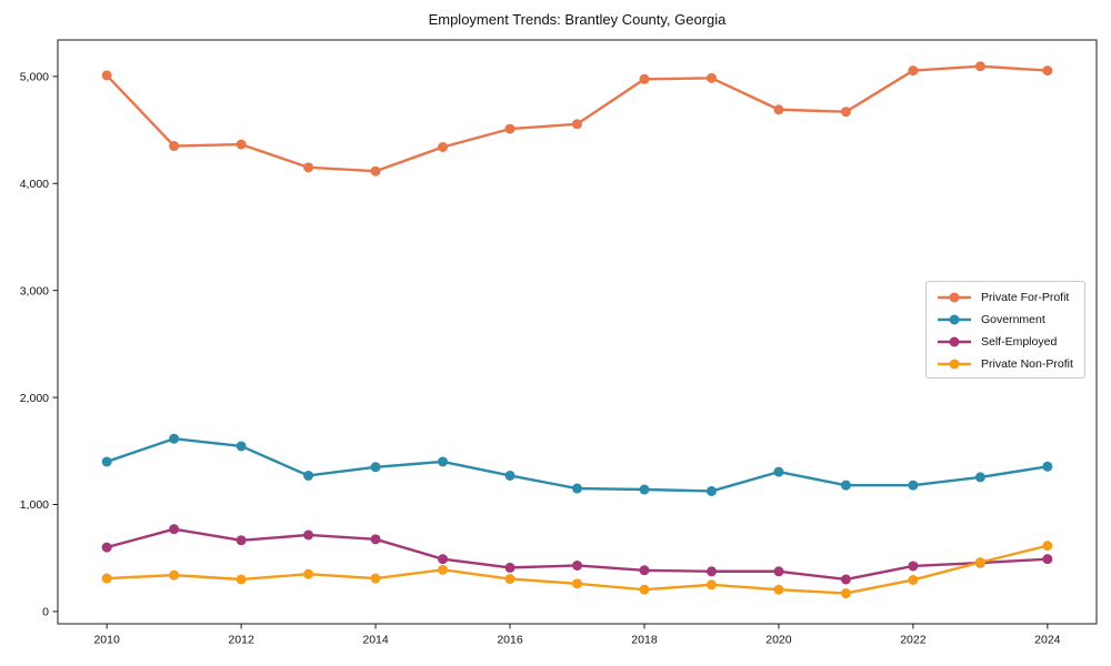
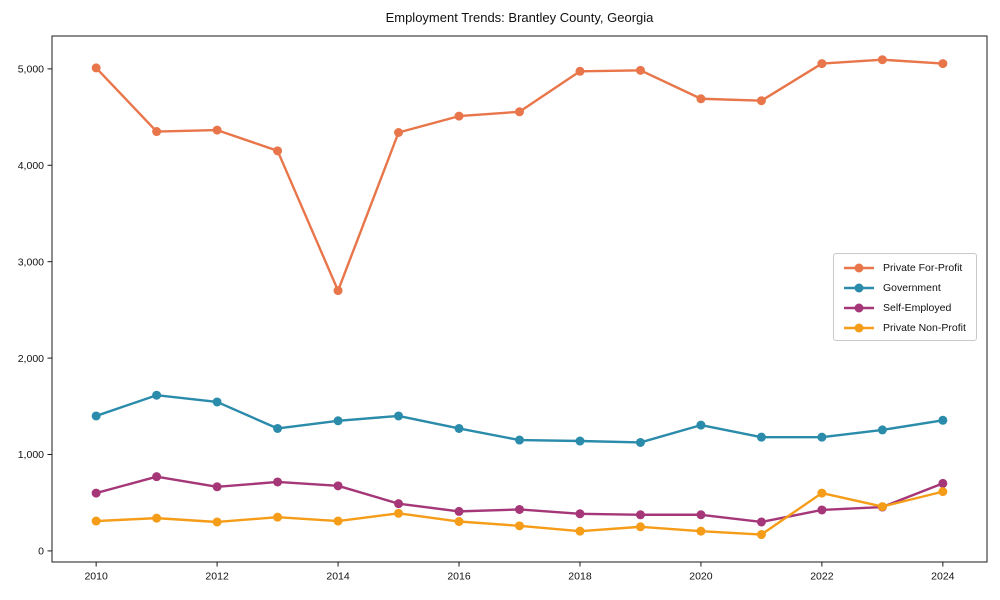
Private For-Profit/2014: 4100 -> 2700
Private Non-Profit/2022: 300 -> 600
Self-Employed/2024: 500 -> 700
